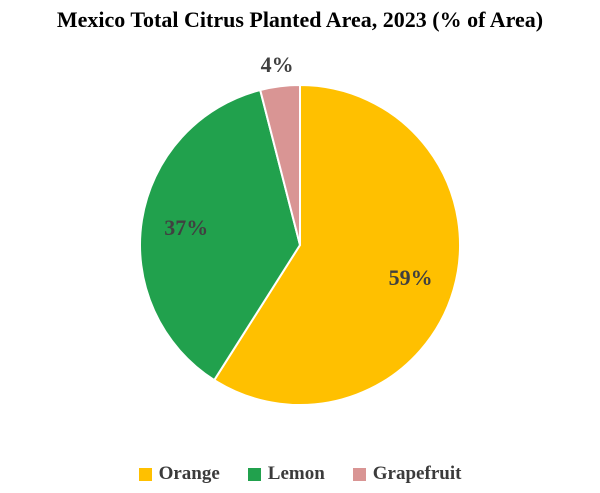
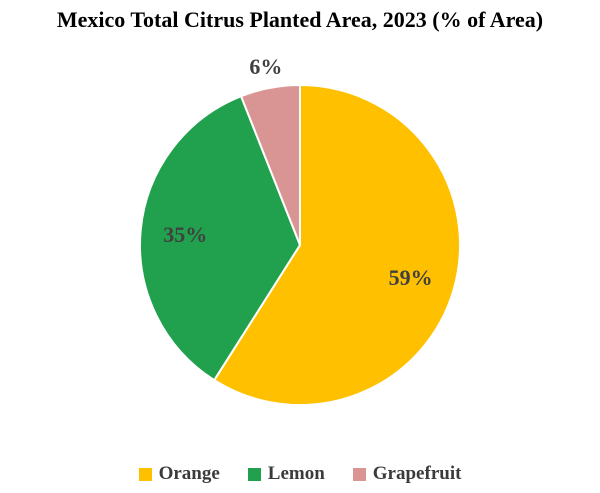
Lemon: 37% -> 35%
Grapefruit: 4% -> 6%
